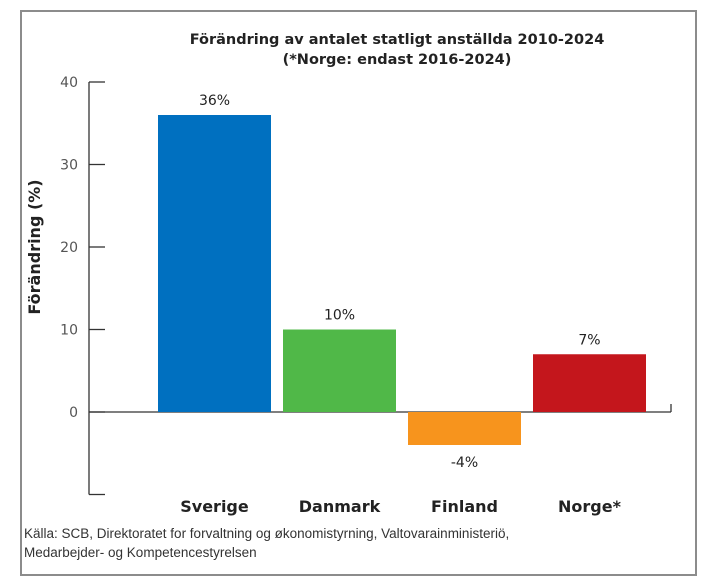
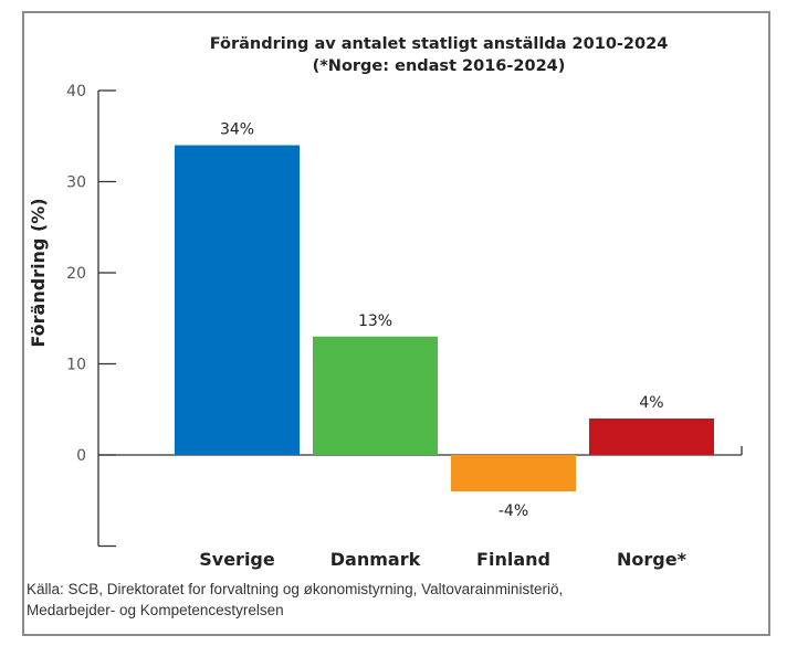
Sverige: 36% -> 34%
Danmark: 10% -> 13%
Norge*: 7% -> 4%
